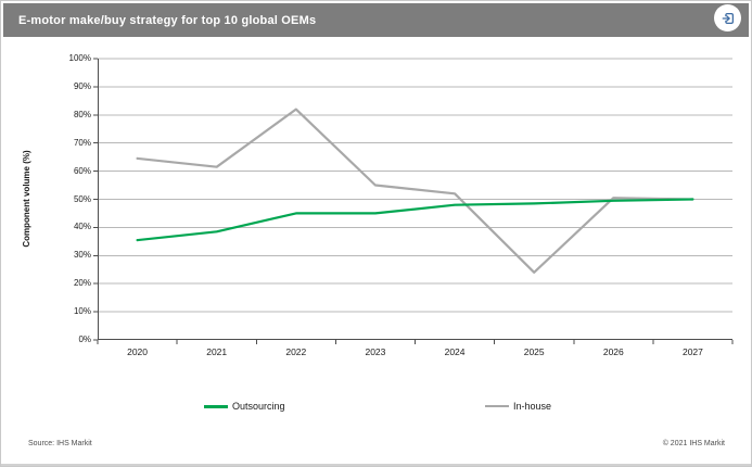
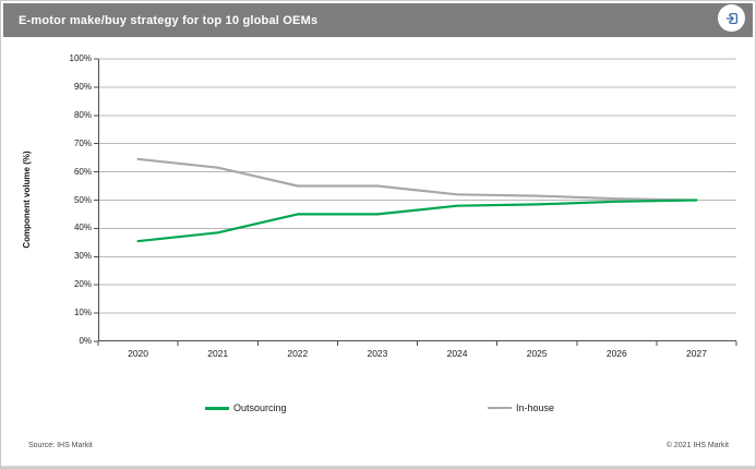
In-house/2022: 82% -> 55%
In-house/2025: 24% -> 52%
